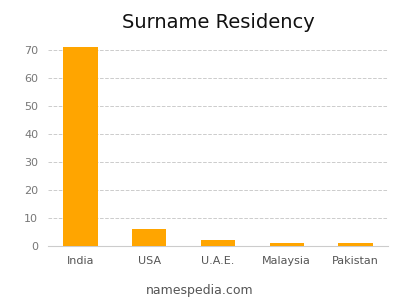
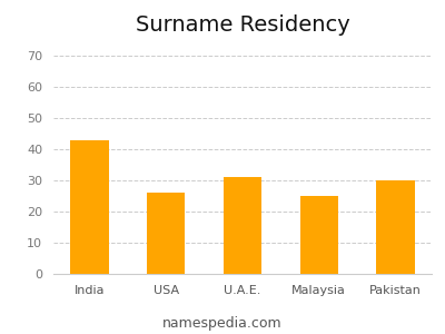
India: 71 -> 43
USA: 6 -> 26
U.A.E.: 2 -> 31
Malaysia: 1 -> 25
Pakistan: 1 -> 30
